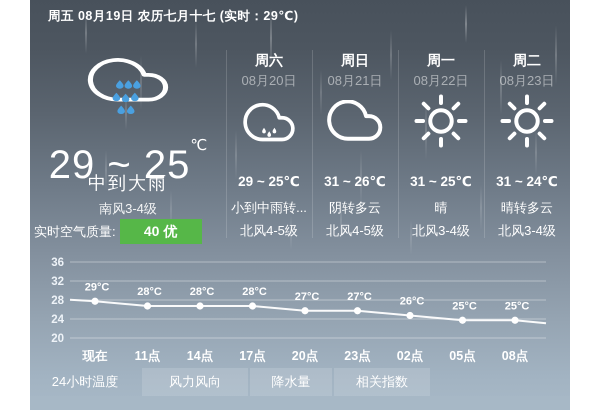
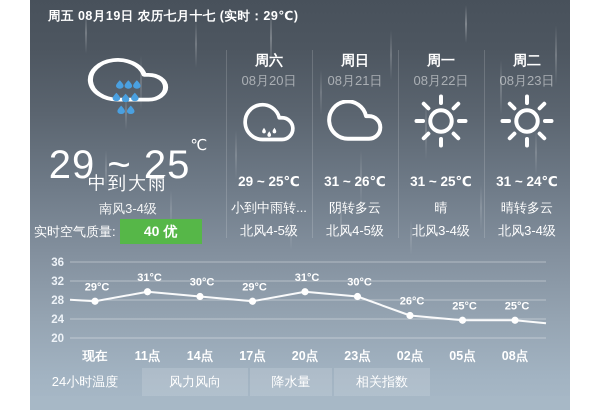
11点: 28°C -> 31°C
14点: 28°C -> 30°C
17点: 28°C -> 29°C
20点: 27°C -> 31°C
23点: 27°C -> 30°C
